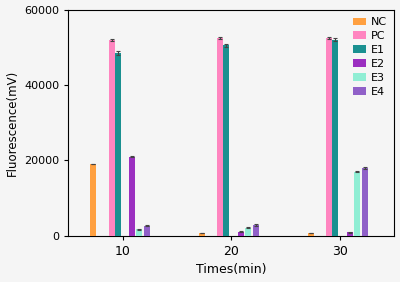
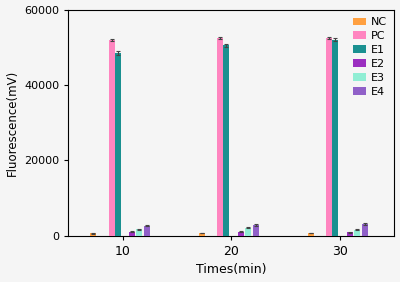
NC/10: 19000 -> 700
E2/10: 21000 -> 1100
E3/30: 17000 -> 1600
E4/30: 18000 -> 3100
